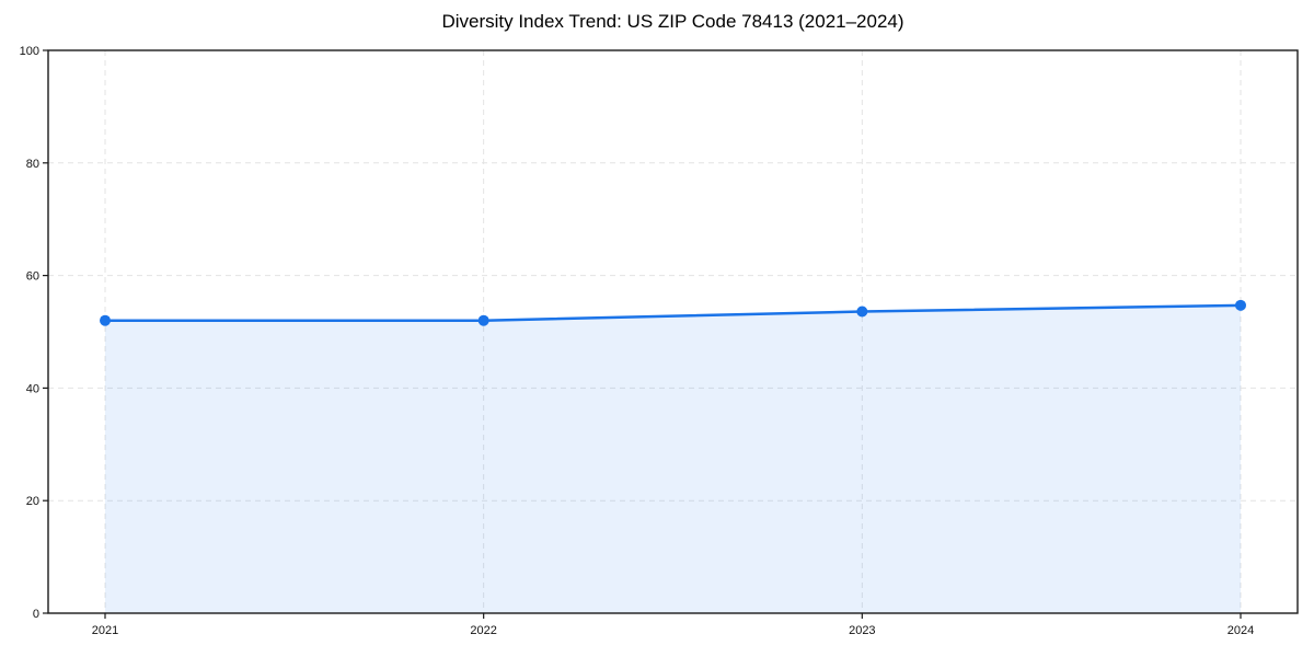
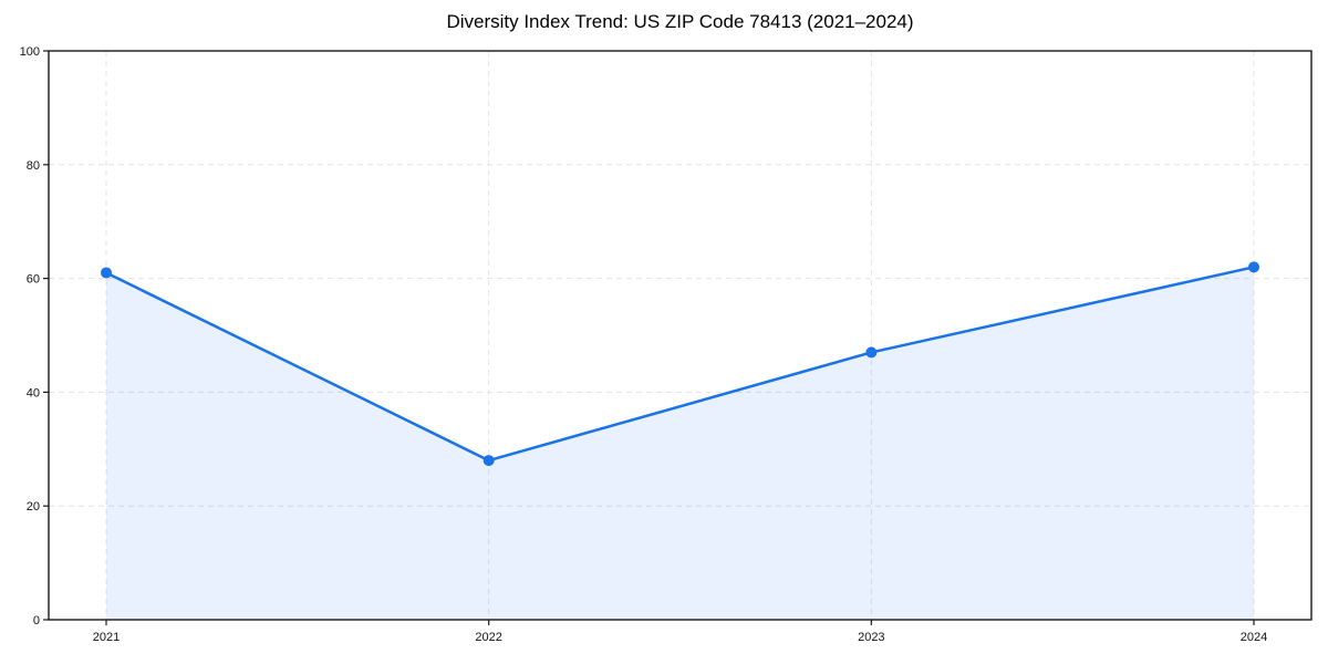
2021: 52 -> 61
2022: 52 -> 28
2023: 54 -> 47
2024: 55 -> 62
